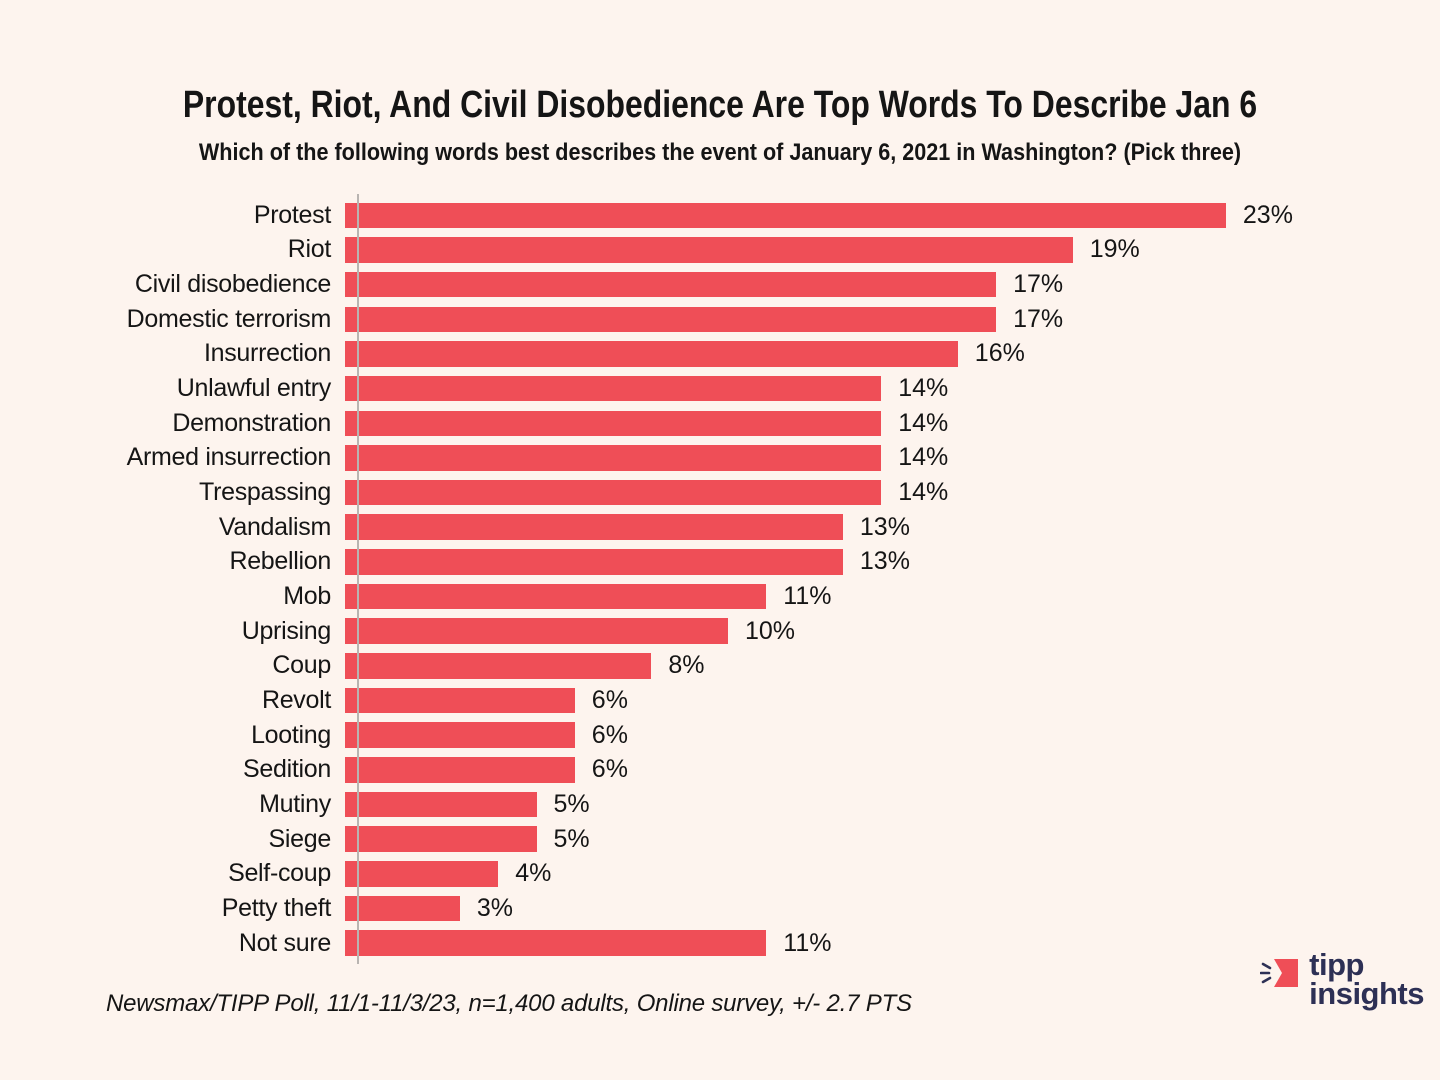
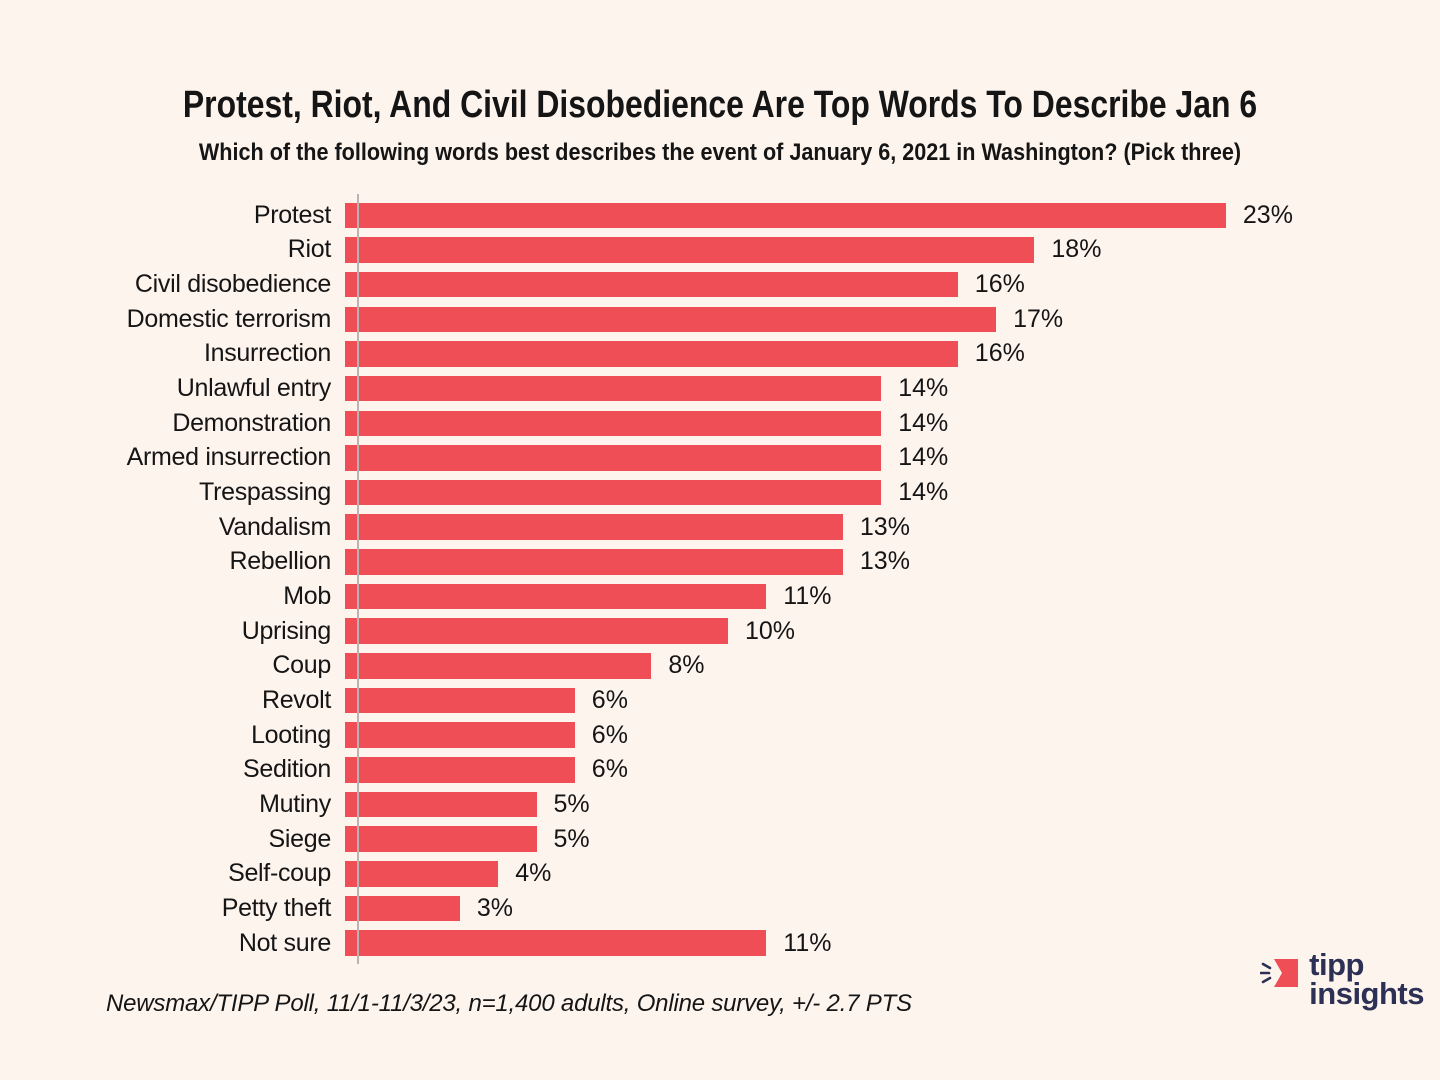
Riot: 19% -> 18%
Civil disobedience: 17% -> 16%
